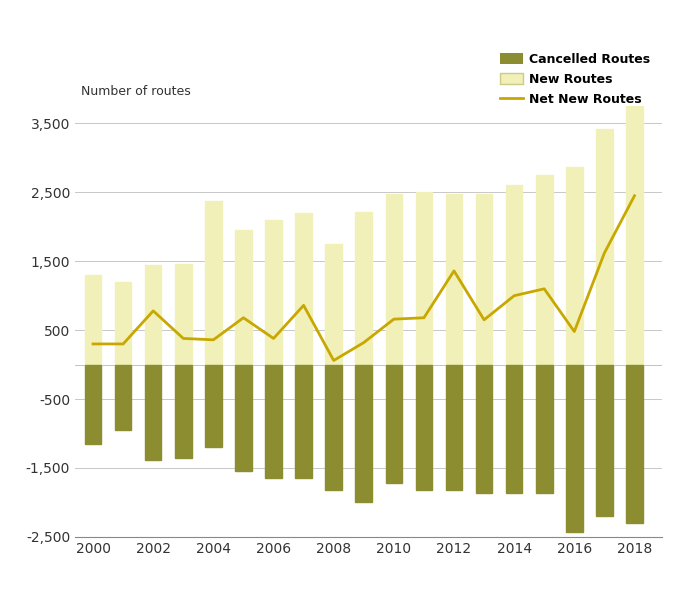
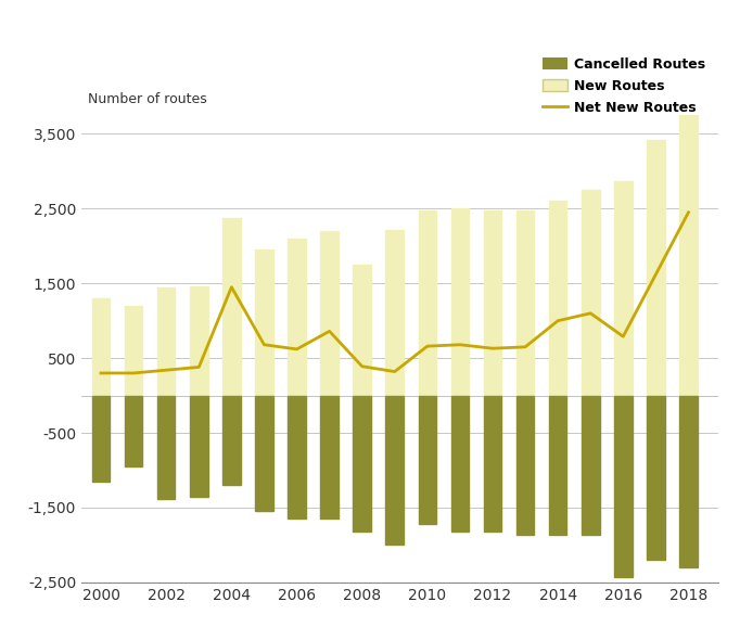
Net New Routes/2002: 780 -> 340
Net New Routes/2004: 360 -> 1,450
Net New Routes/2006: 380 -> 620
Net New Routes/2008: 60 -> 390
Net New Routes/2012: 1,360 -> 630
Net New Routes/2016: 480 -> 790
